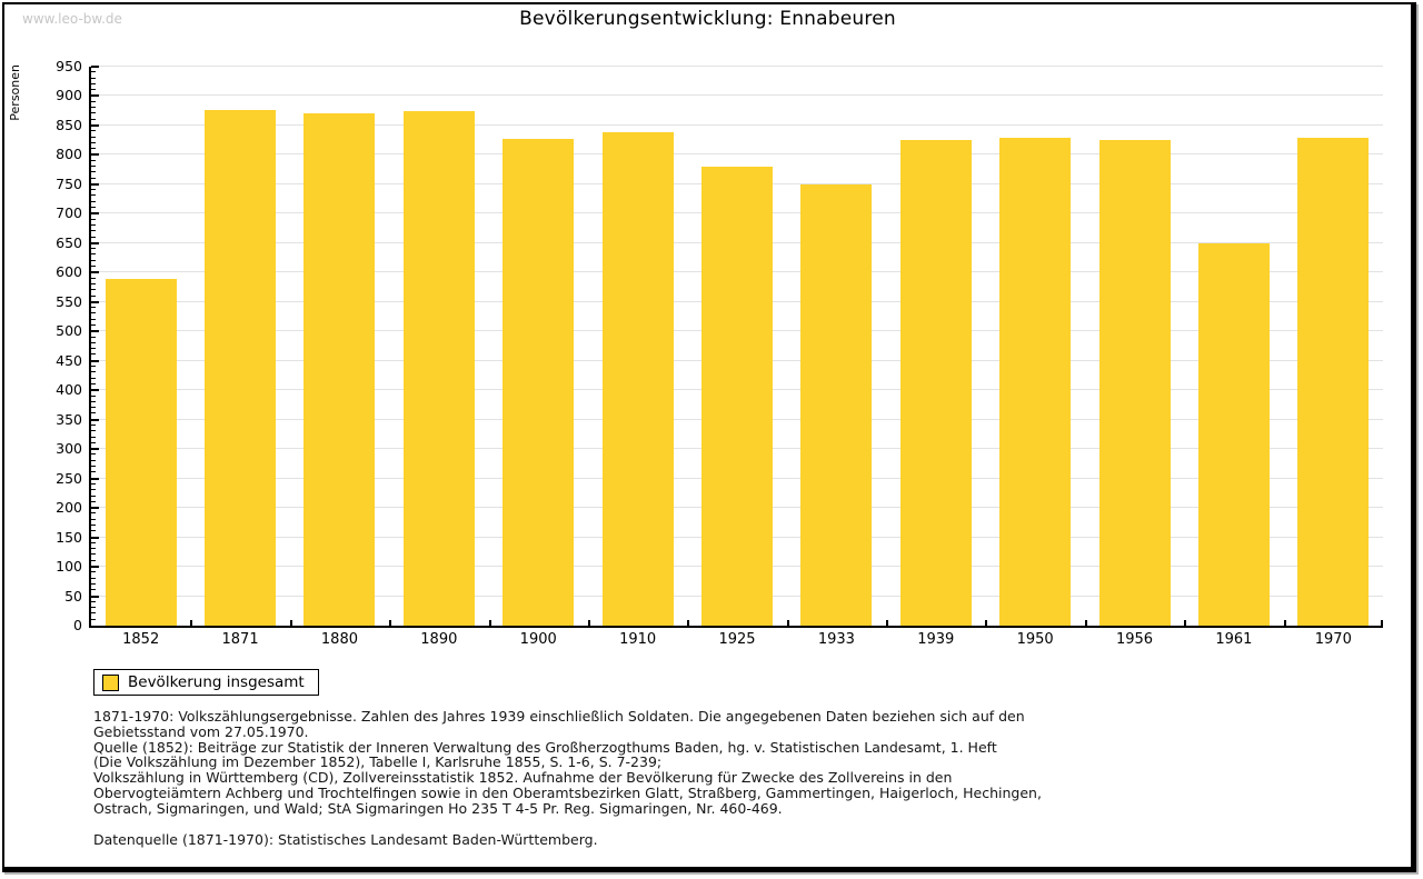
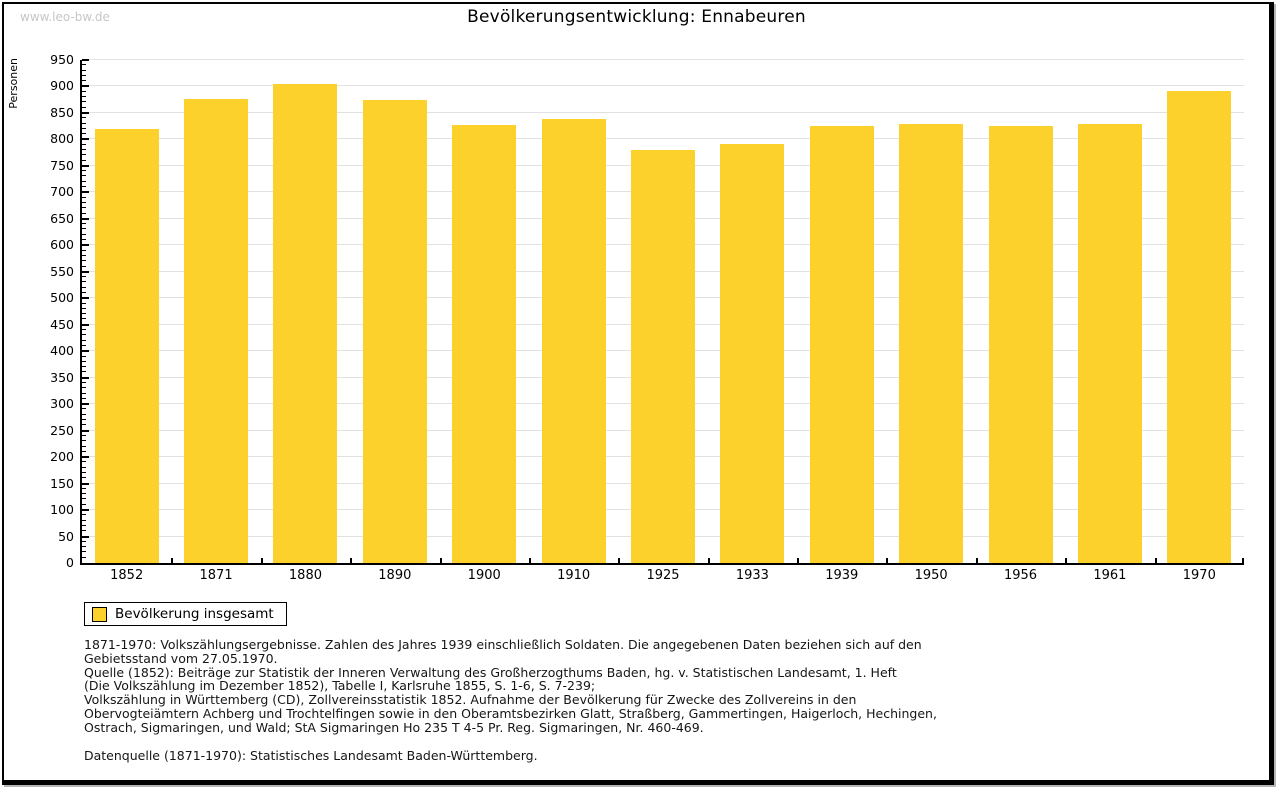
1852: 590 -> 820
1880: 870 -> 900
1933: 750 -> 790
1961: 650 -> 830
1970: 830 -> 890
